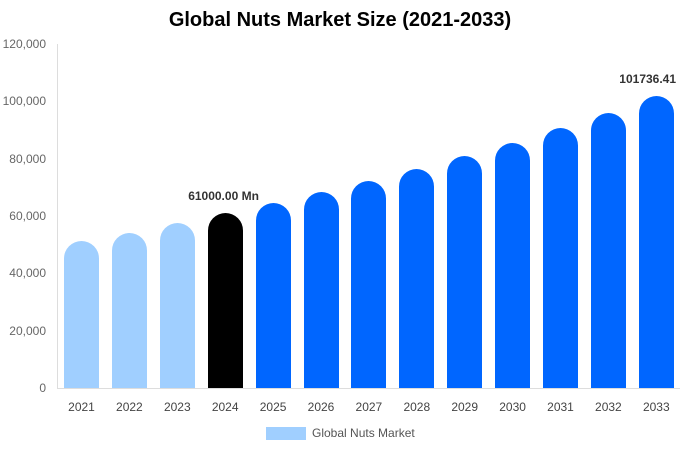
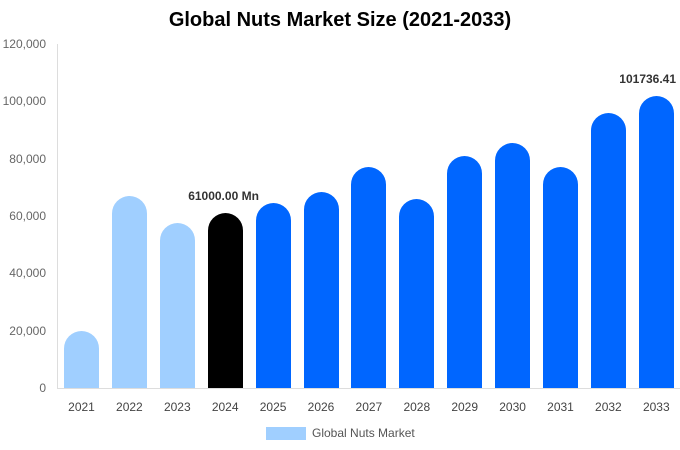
2021: 51000 -> 20000
2022: 54000 -> 67000
2027: 72000 -> 77000
2028: 76000 -> 66000
2031: 91000 -> 77000
